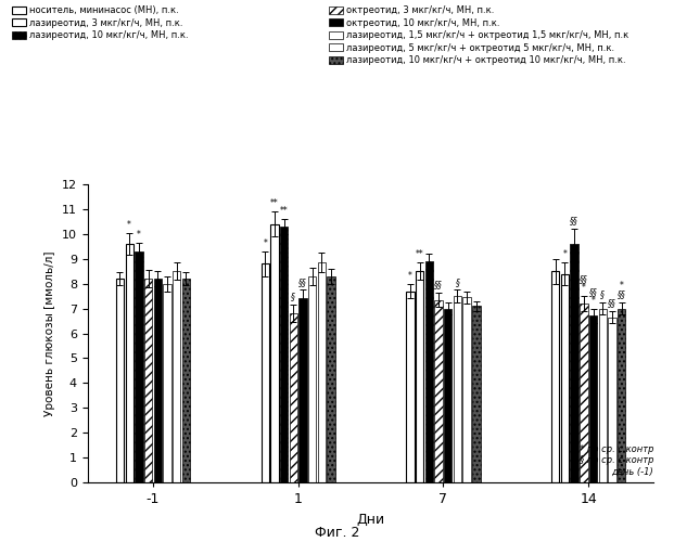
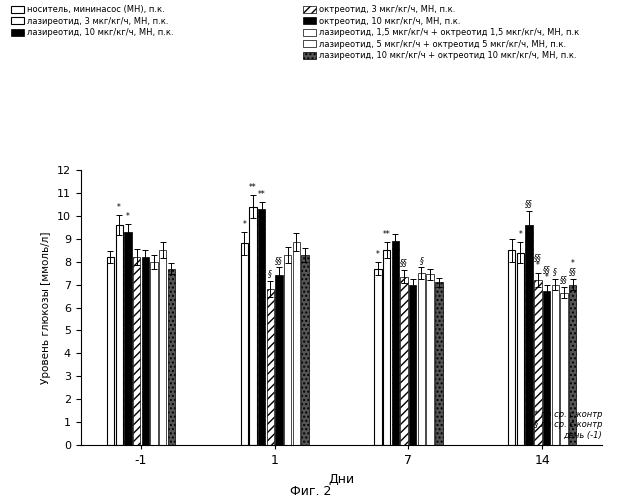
лазиреотид, 10 мкг/кг/ч + октреотид 10 мкг/кг/ч, МН, п.к./-1: 8.2 -> 7.7
